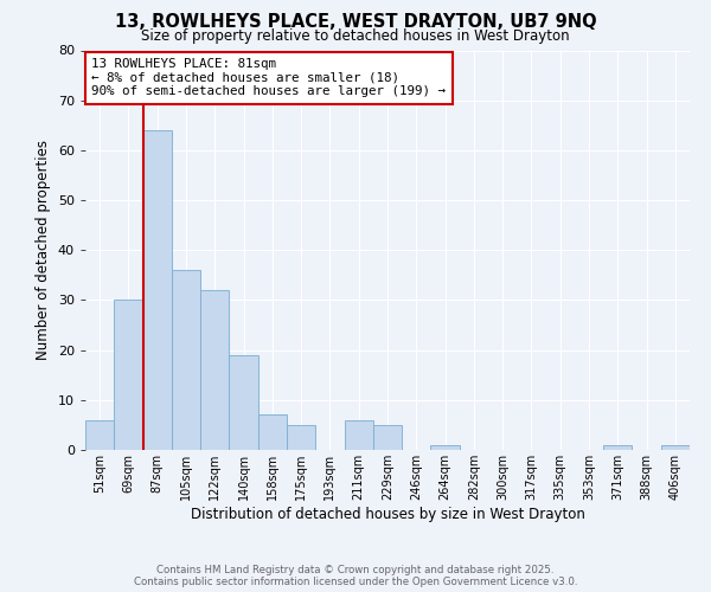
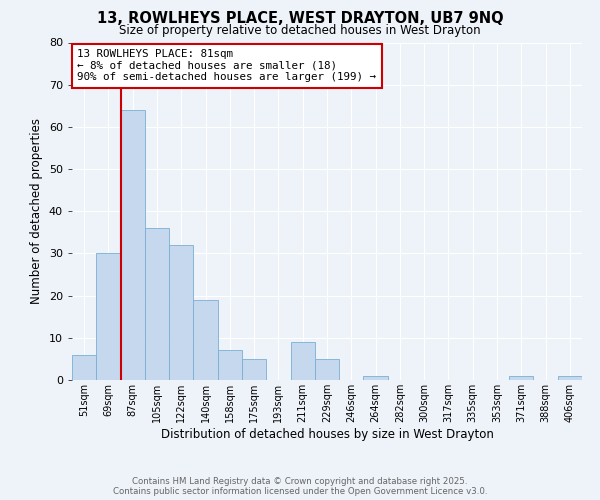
211sqm: 6 -> 9
